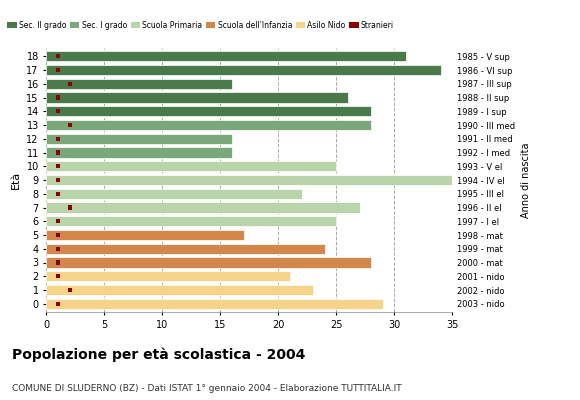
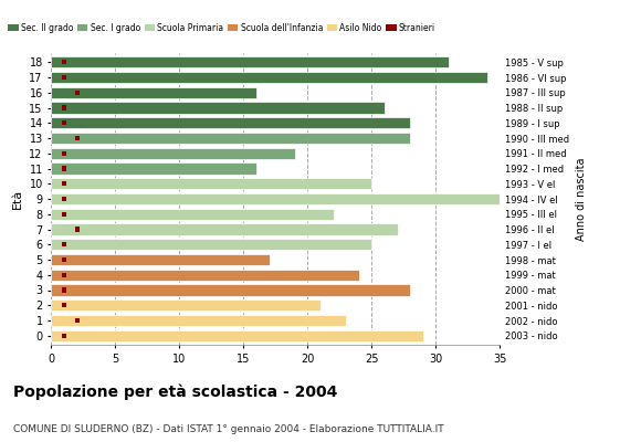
12: 16 -> 19
